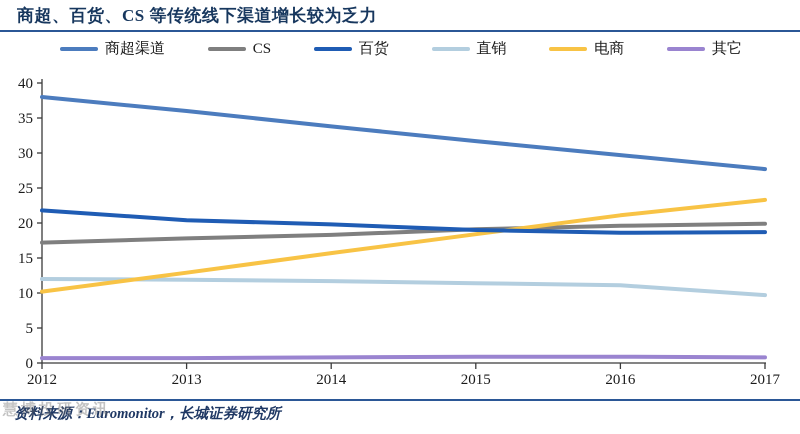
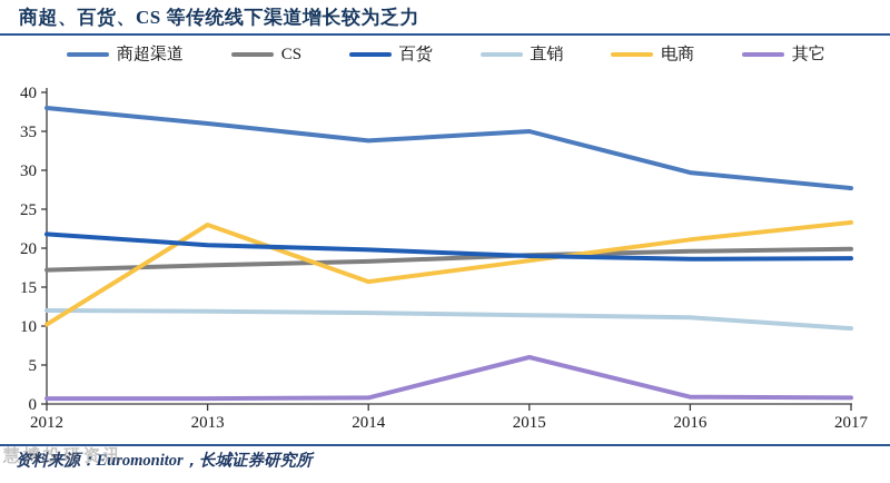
电商/2013: 13 -> 23
商超渠道/2015: 32 -> 35
其它/2015: 1 -> 6
